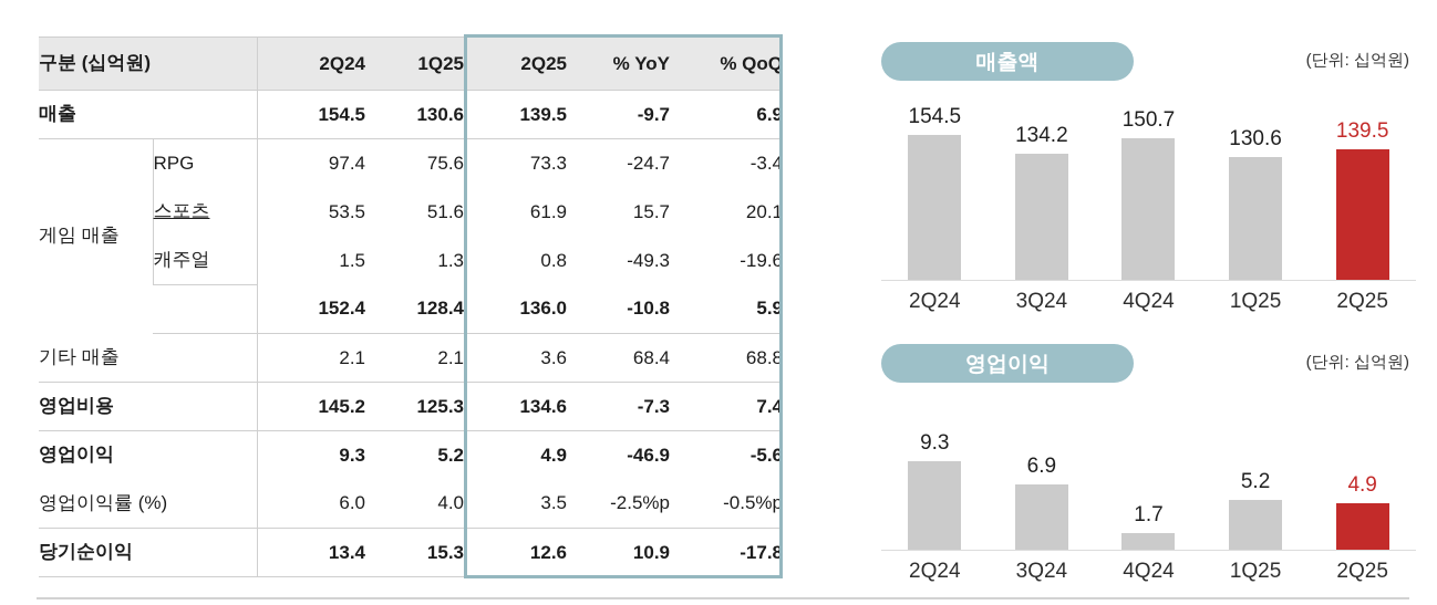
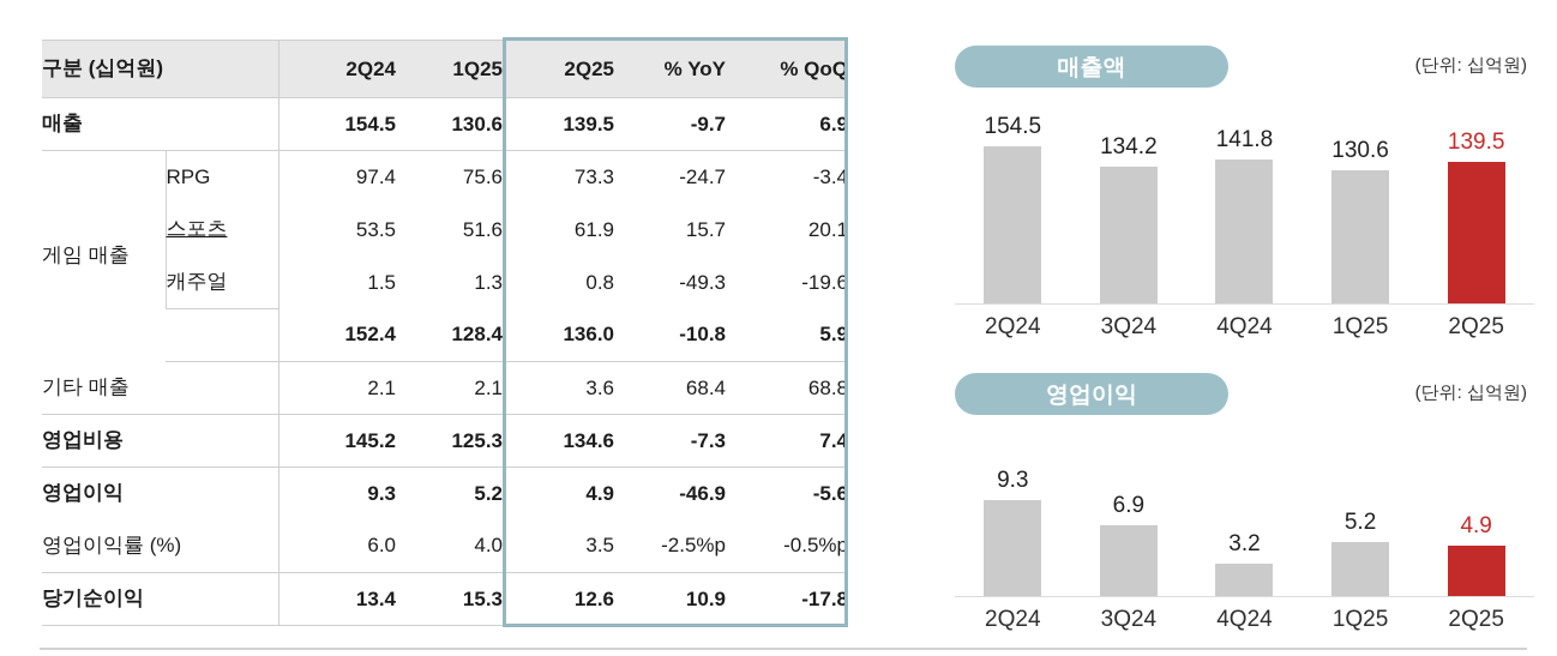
매출액/4Q24: 150.7 -> 141.8
영업이익/4Q24: 1.7 -> 3.2
